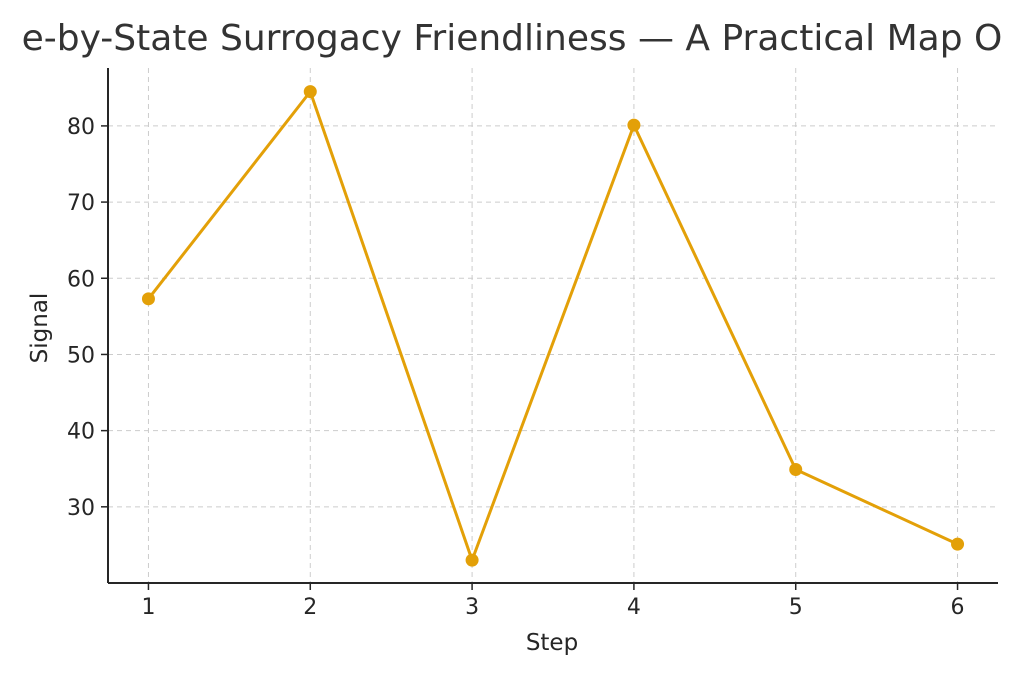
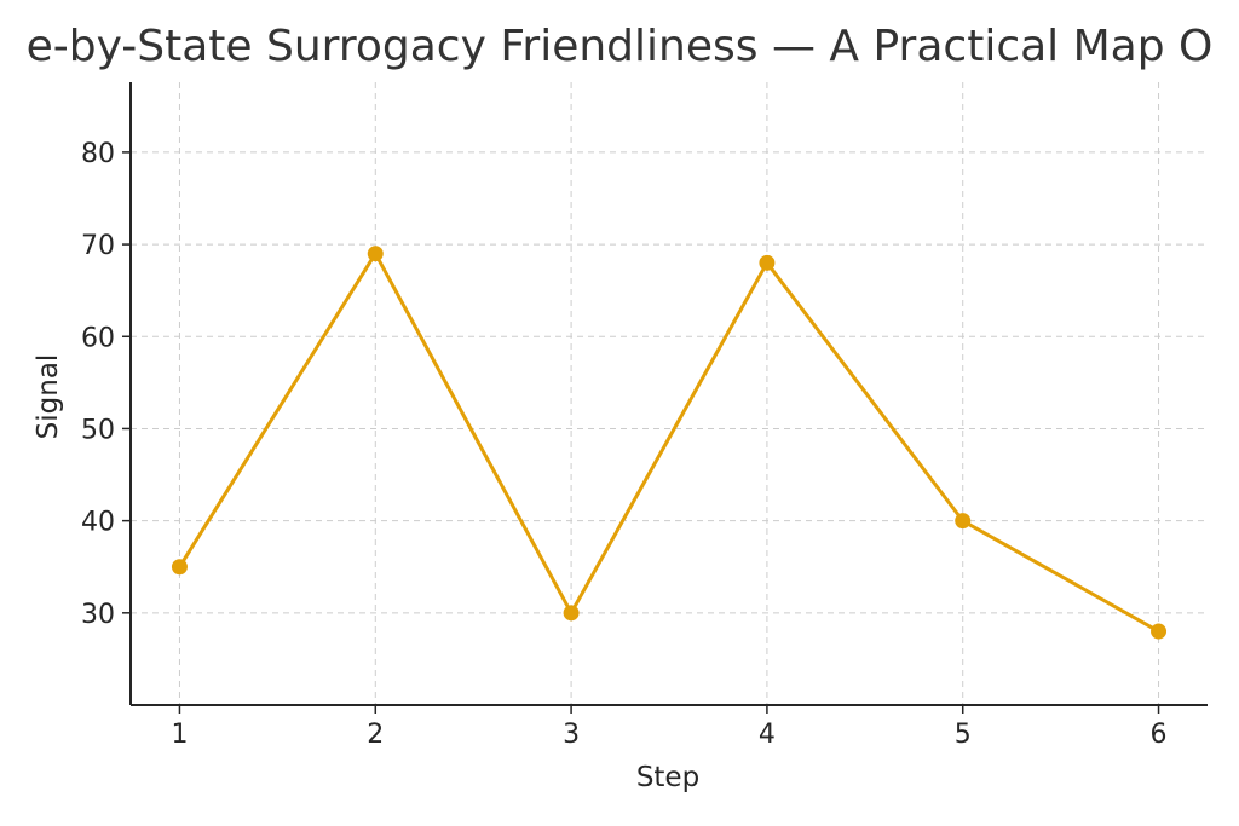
1: 57 -> 35
2: 84 -> 69
3: 23 -> 30
4: 80 -> 68
5: 35 -> 40
6: 25 -> 28
